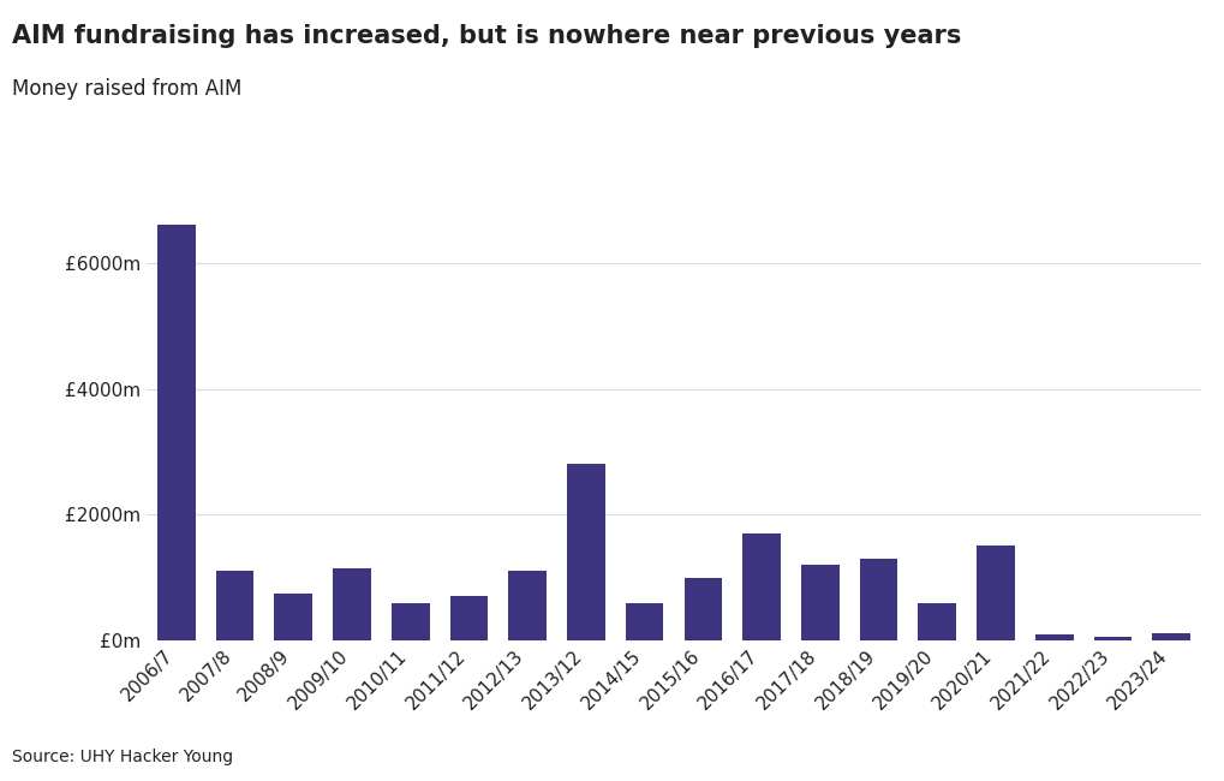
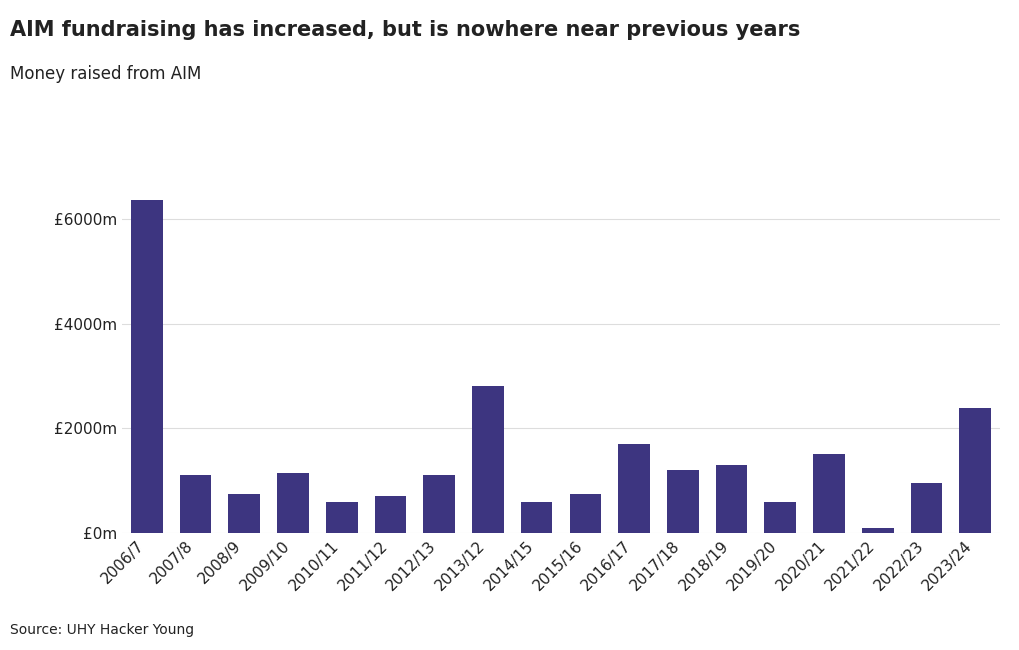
2006/7: £6600m -> £6360m
2015/16: £1000m -> £740m
2022/23: £60m -> £960m
2023/24: £120m -> £2380m
